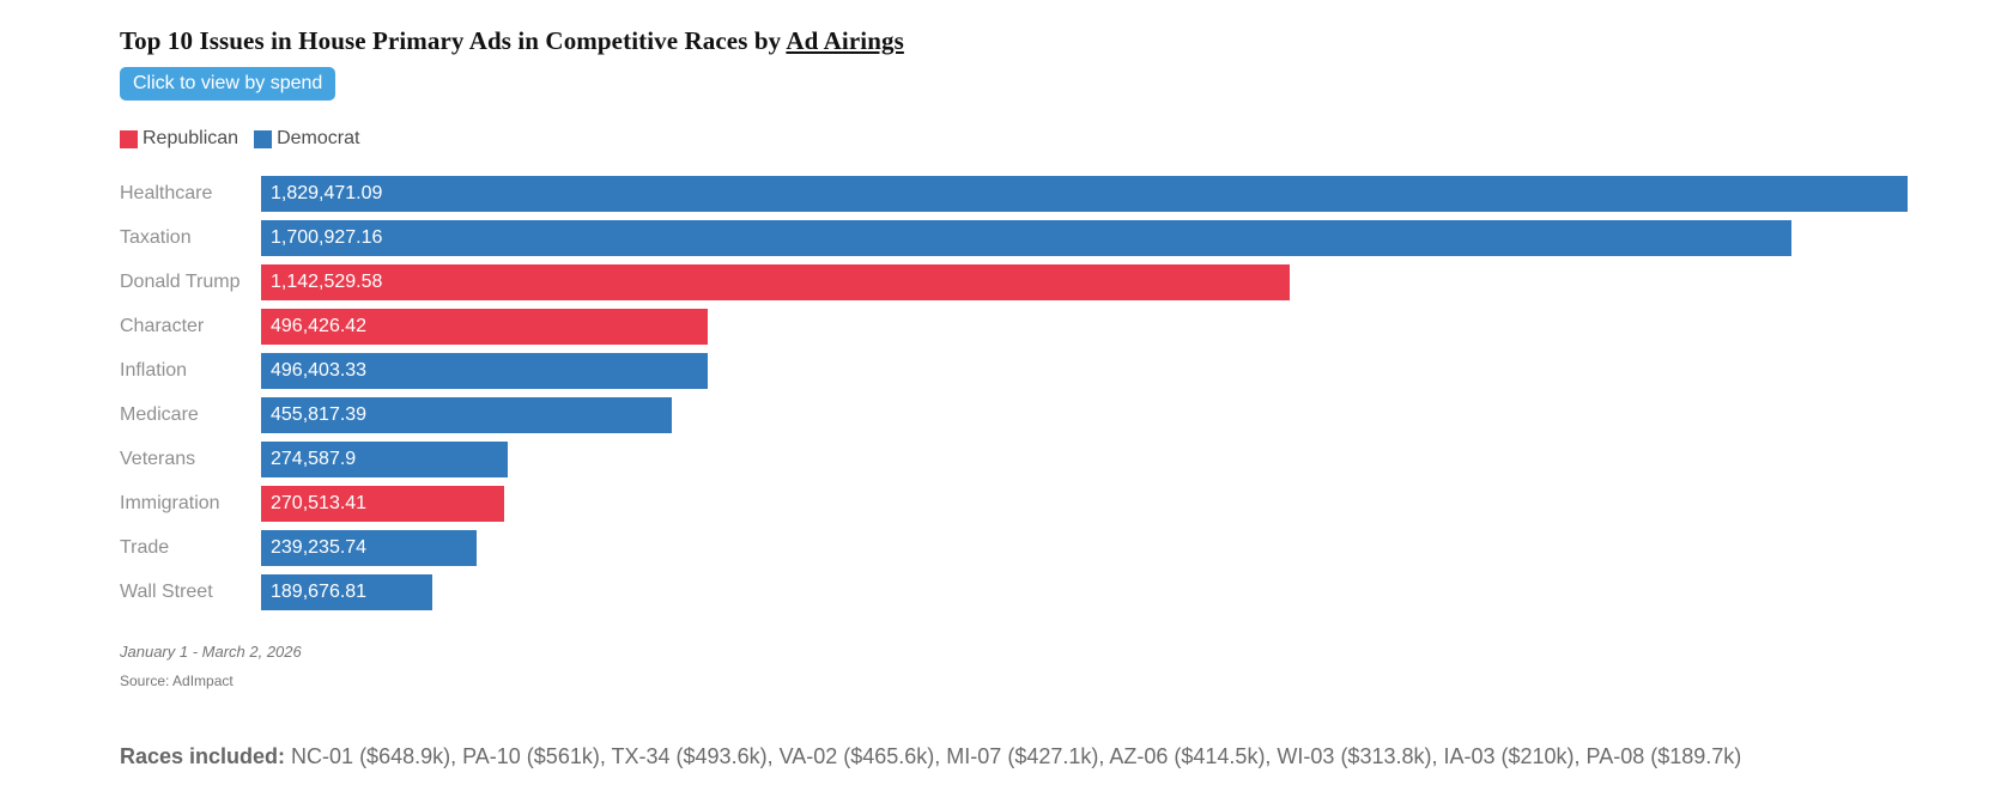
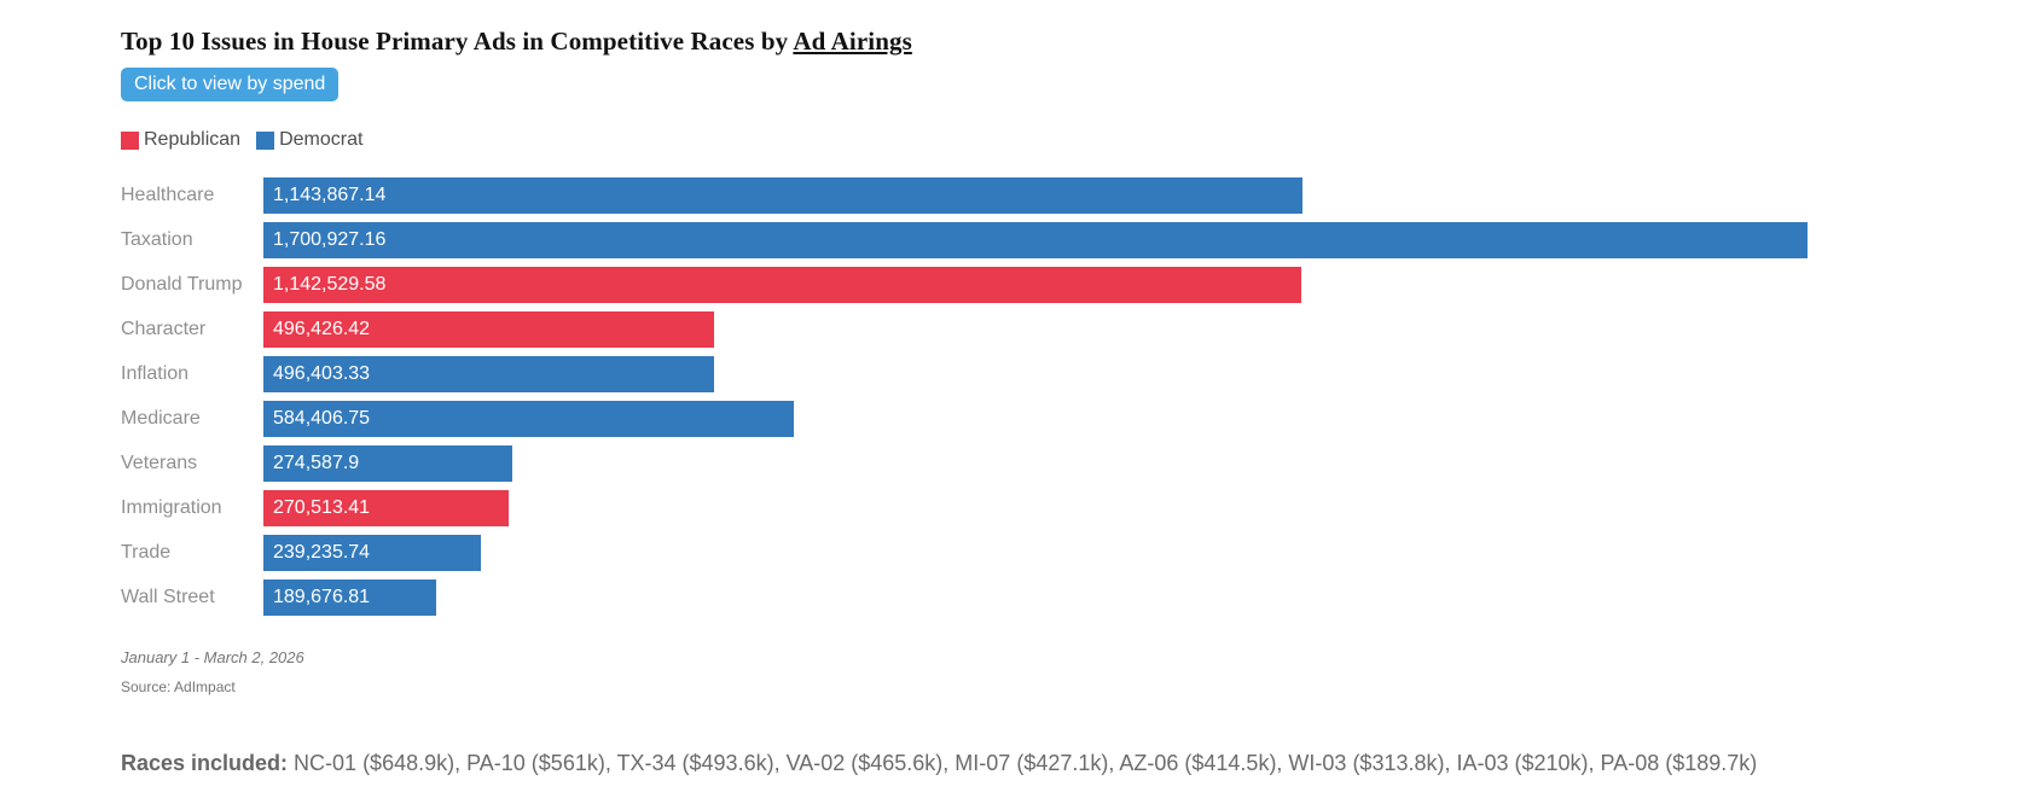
Healthcare: 1,829,471.09 -> 1,143,867.14
Medicare: 455,817.39 -> 584,406.75
